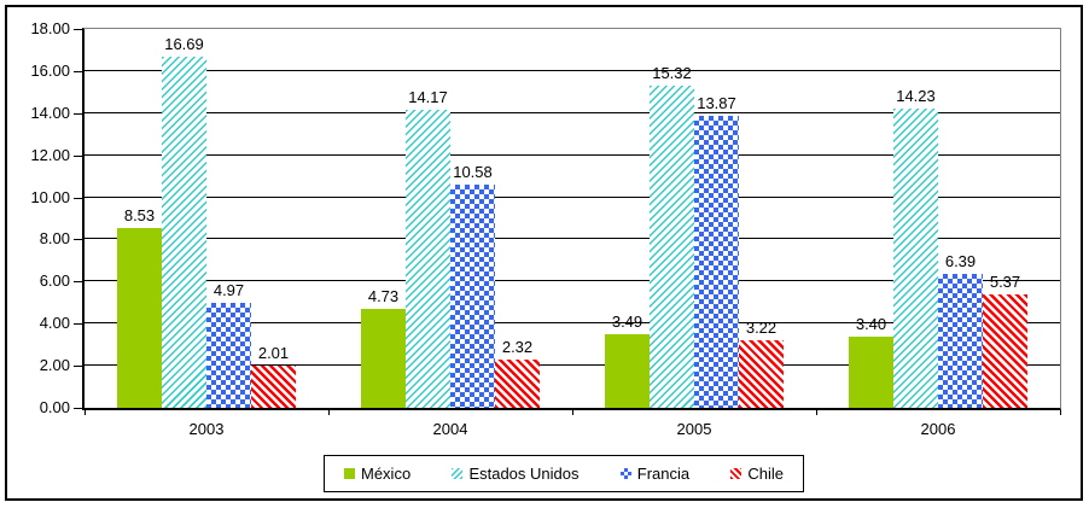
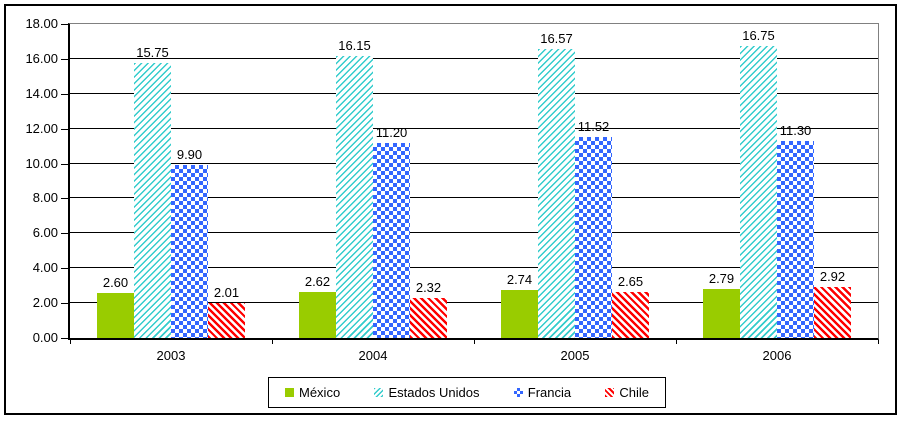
México/2003: 8.53 -> 2.60
Estados Unidos/2003: 16.69 -> 15.75
Francia/2003: 4.97 -> 9.90
México/2004: 4.73 -> 2.62
Estados Unidos/2004: 14.17 -> 16.15
Francia/2004: 10.58 -> 11.20
México/2005: 3.49 -> 2.74
Estados Unidos/2005: 15.32 -> 16.57
Francia/2005: 13.87 -> 11.52
Chile/2005: 3.22 -> 2.65
México/2006: 3.40 -> 2.79
Estados Unidos/2006: 14.23 -> 16.75
Francia/2006: 6.39 -> 11.30
Chile/2006: 5.37 -> 2.92
